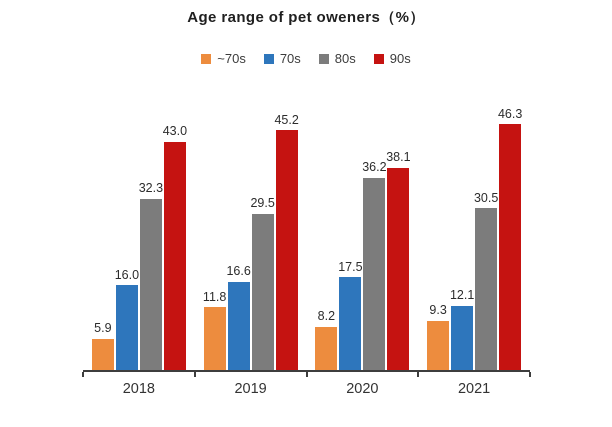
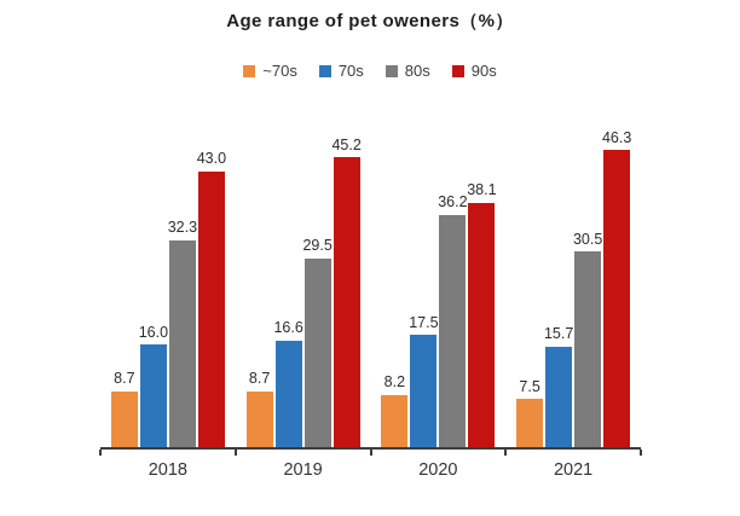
~70s/2018: 5.9 -> 8.7
~70s/2019: 11.8 -> 8.7
~70s/2021: 9.3 -> 7.5
70s/2021: 12.1 -> 15.7
